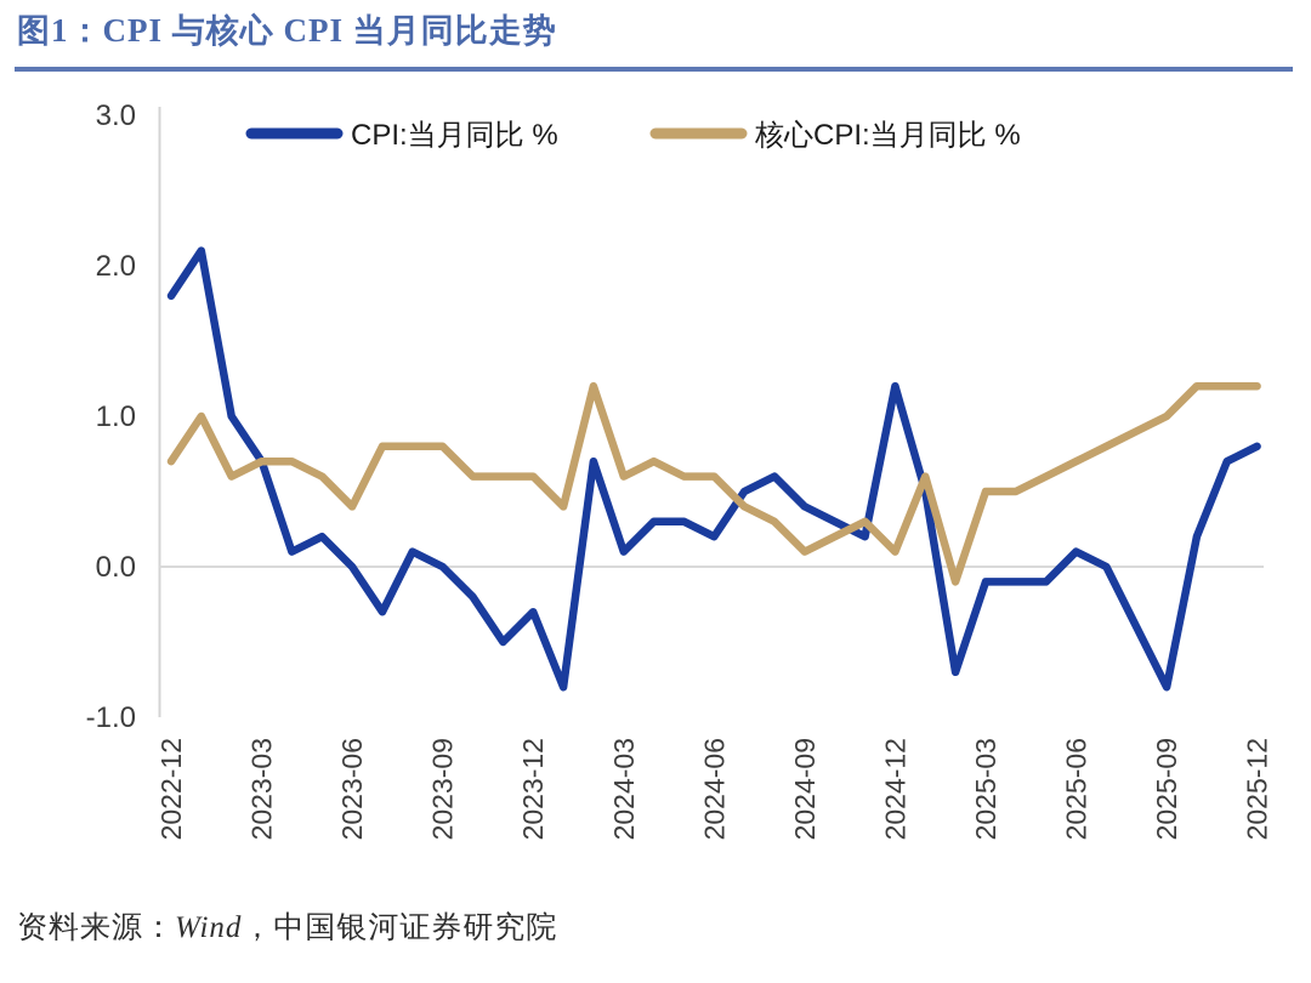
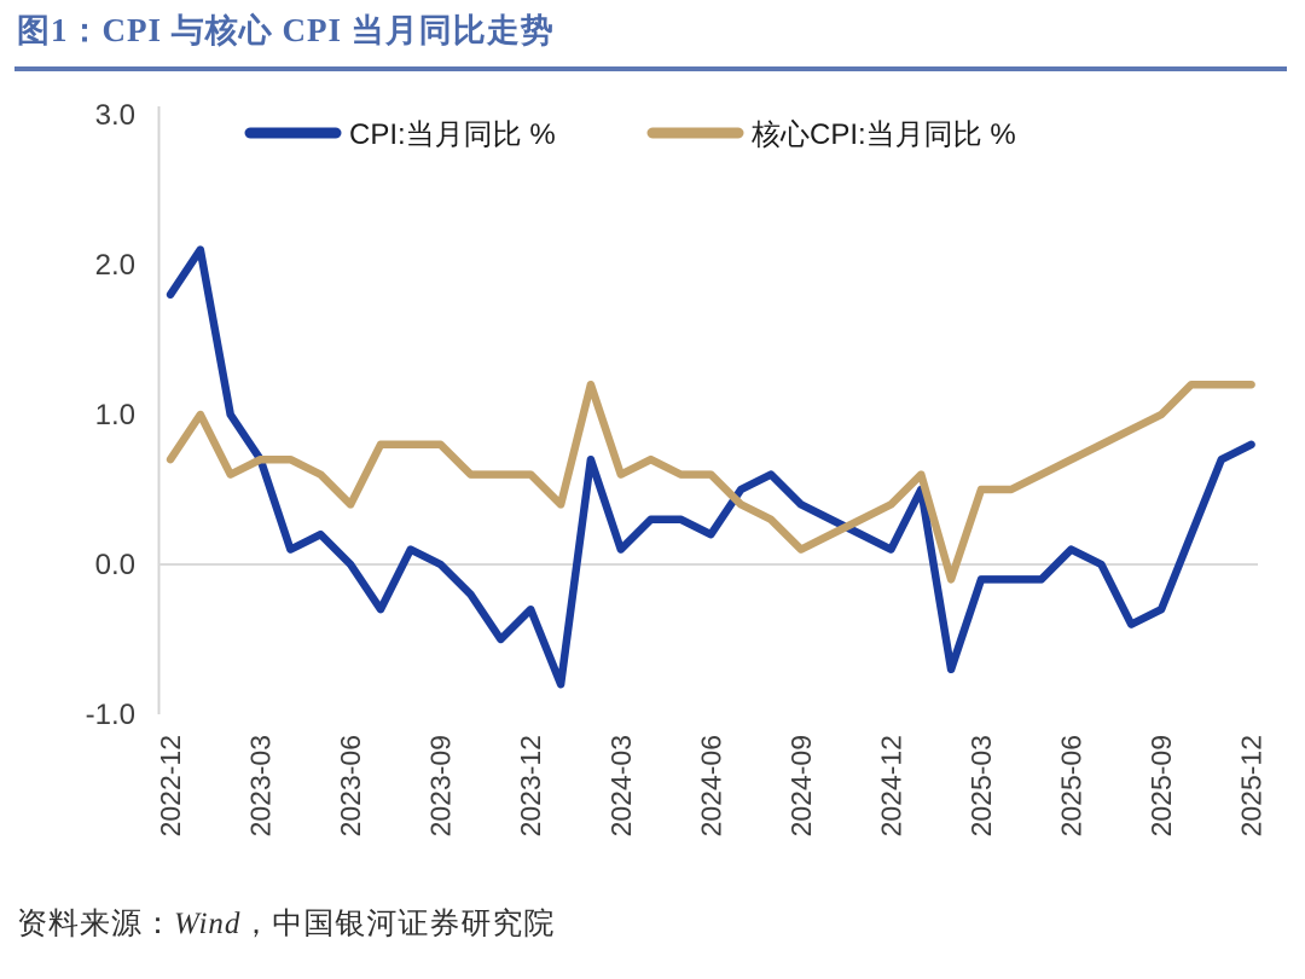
CPI:当月同比 %/2024-12: 1.2 -> 0.1
核心CPI:当月同比 %/2024-12: 0.1 -> 0.4
CPI:当月同比 %/2025-09: -0.8 -> -0.3
